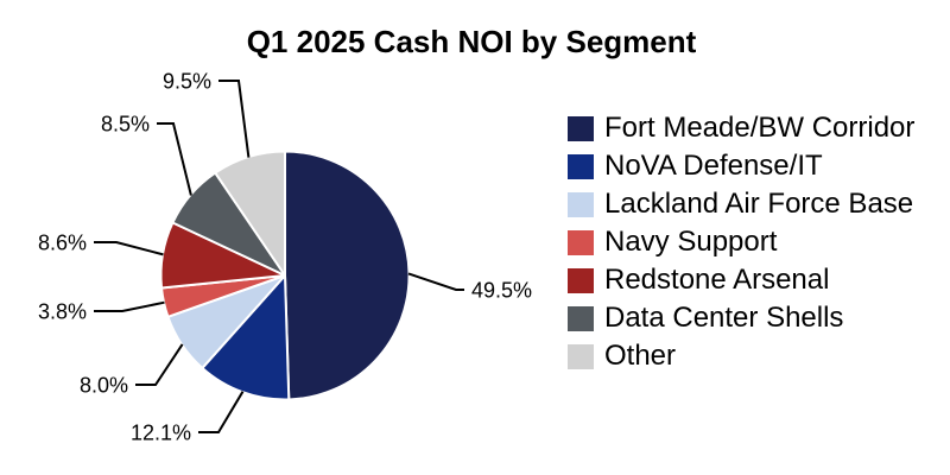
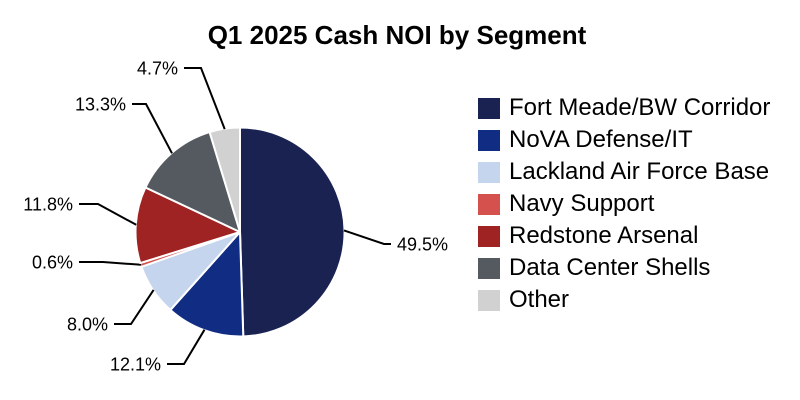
Navy Support: 3.8% -> 0.6%
Redstone Arsenal: 8.6% -> 11.8%
Data Center Shells: 8.5% -> 13.3%
Other: 9.5% -> 4.7%
